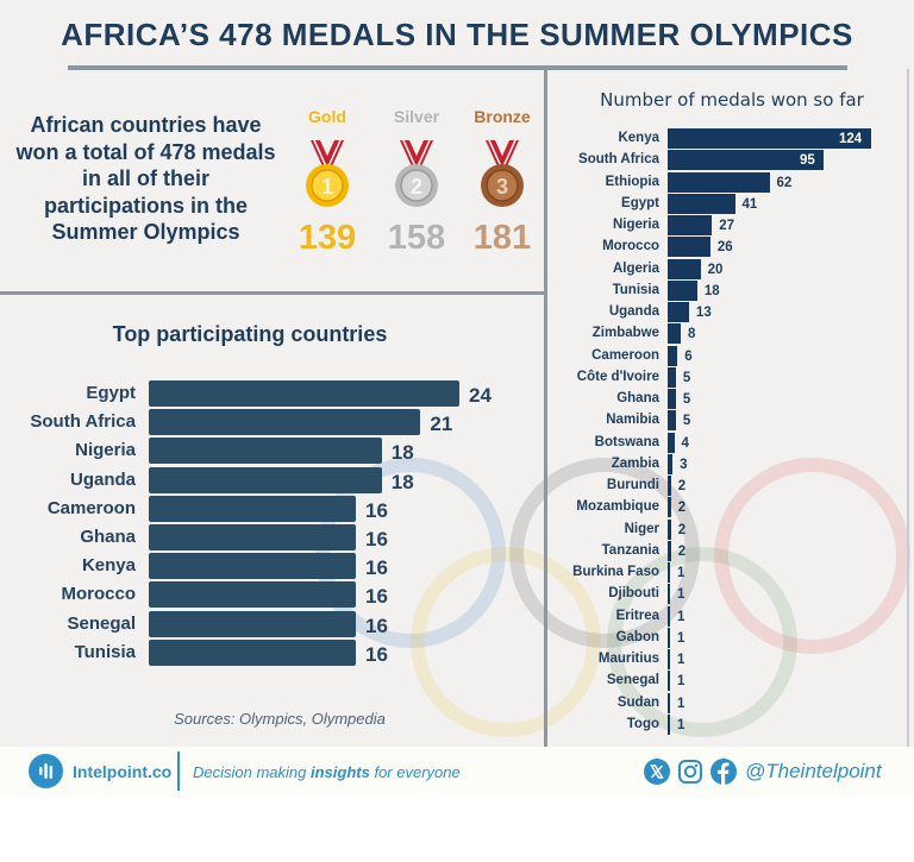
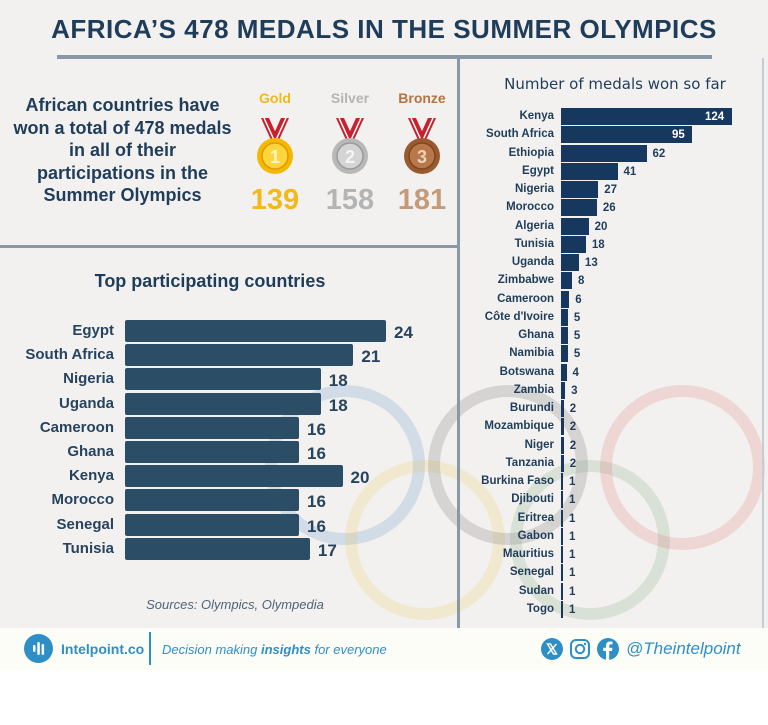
Top participating countries/Kenya: 16 -> 20
Top participating countries/Tunisia: 16 -> 17
